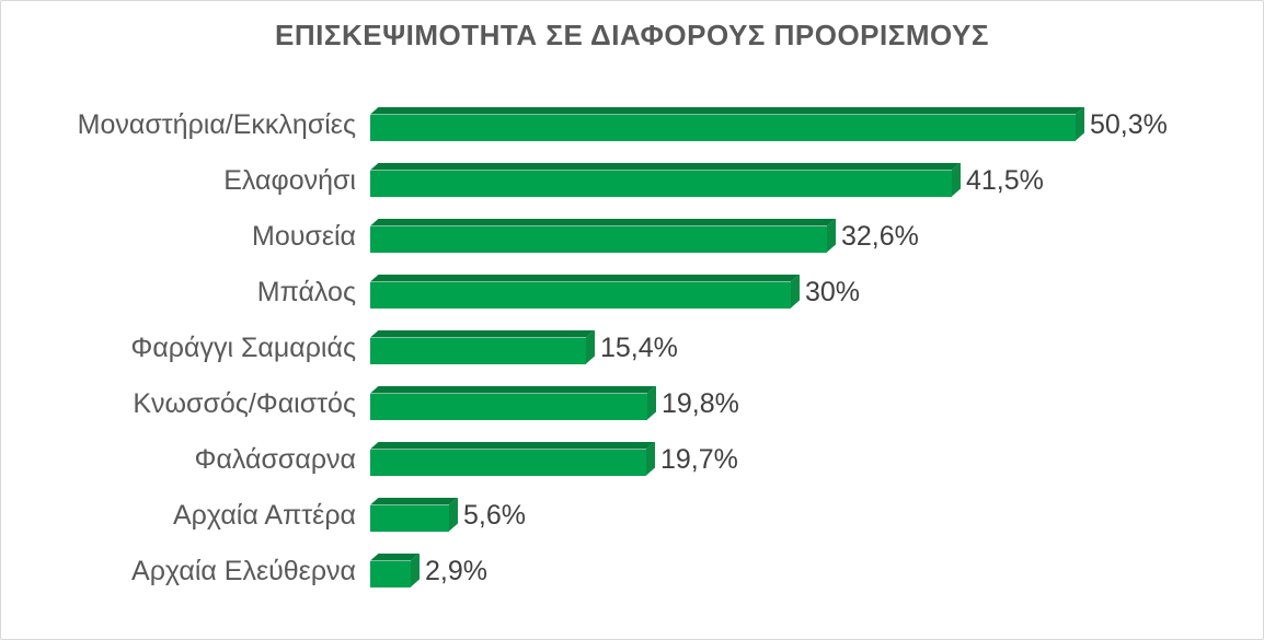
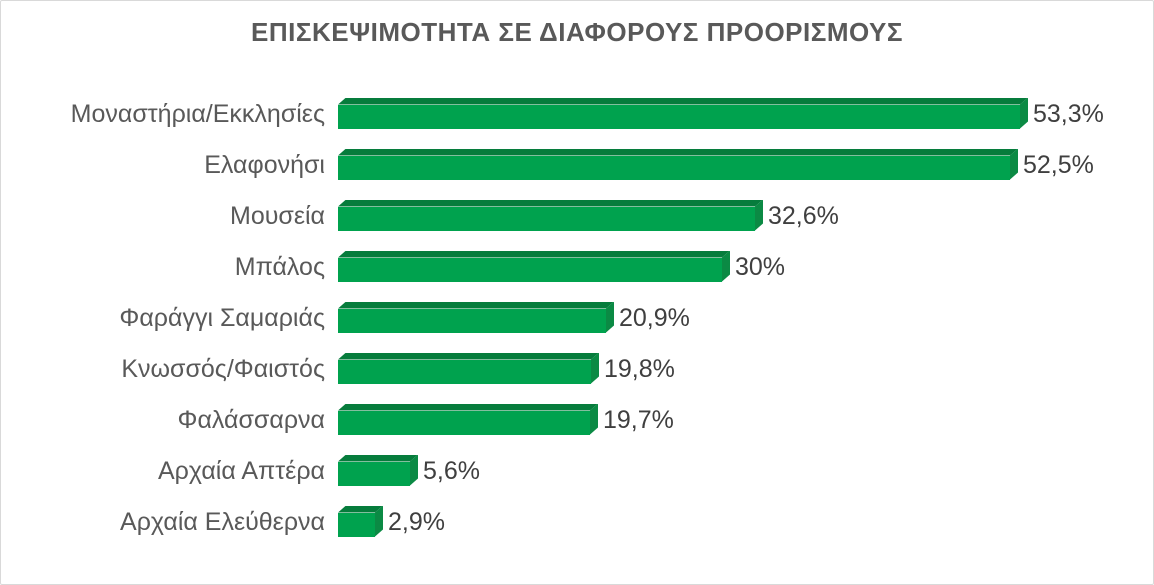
Μοναστήρια/Εκκλησίες: 50,3% -> 53,3%
Ελαφονήσι: 41,5% -> 52,5%
Φαράγγι Σαμαριάς: 15,4% -> 20,9%
